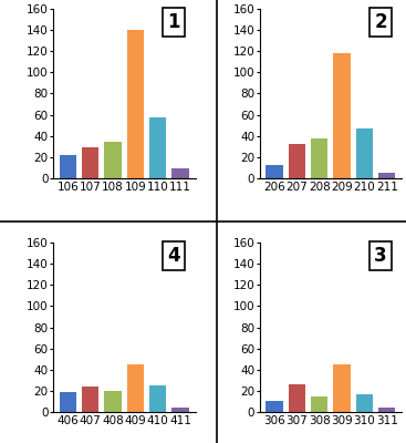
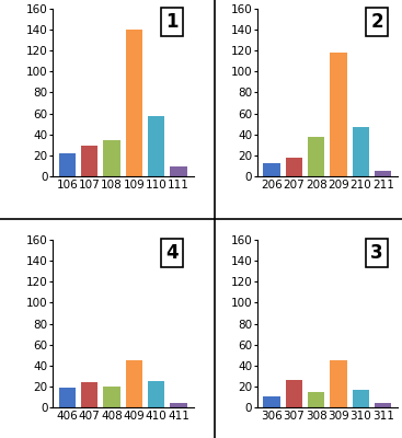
207: 32 -> 18
